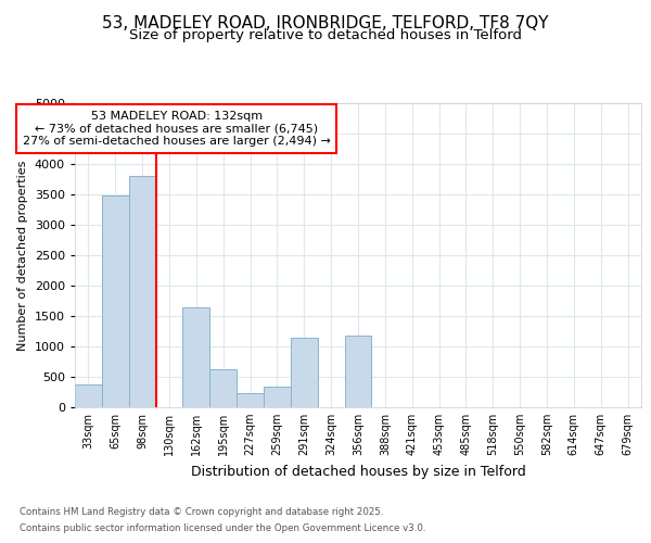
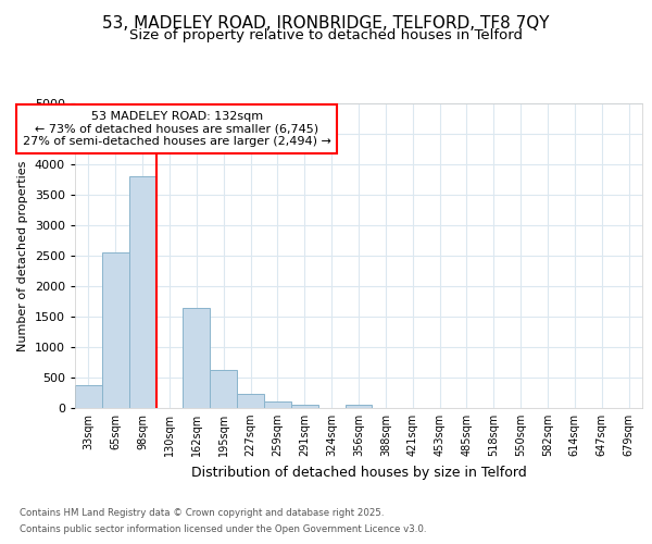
65sqm: 3480 -> 2550
259sqm: 340 -> 100
291sqm: 1140 -> 50
356sqm: 1180 -> 50
